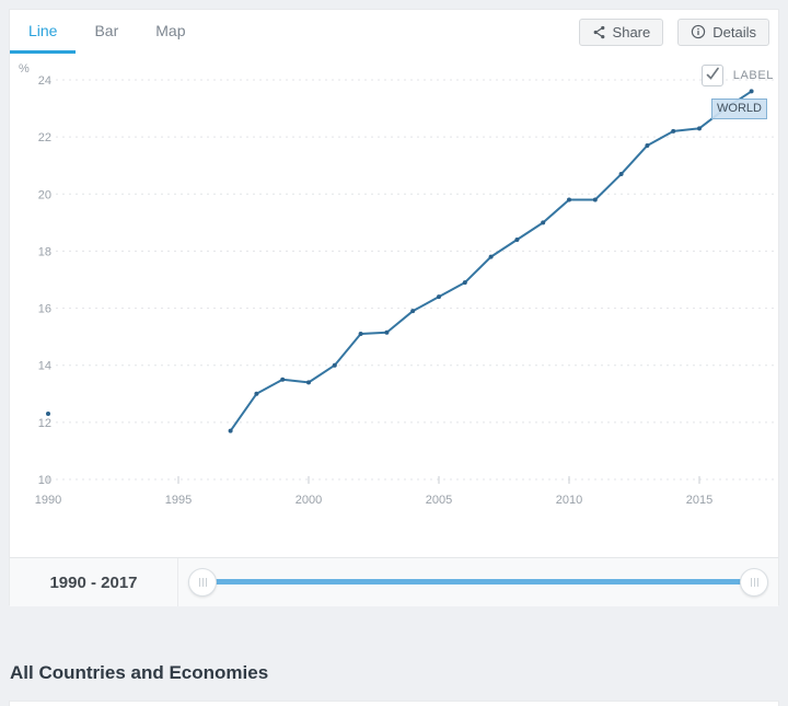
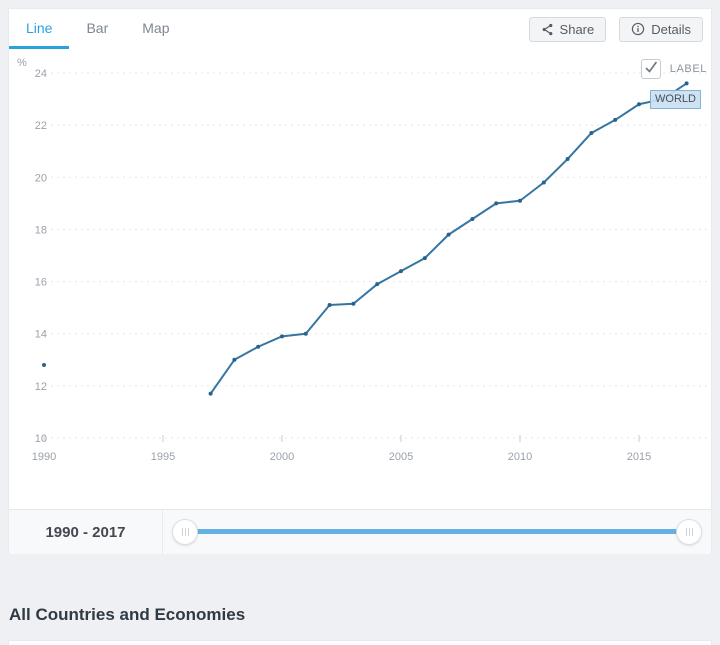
1990: 12.3 -> 12.8
2000: 13.4 -> 13.9
2010: 19.8 -> 19.1
2015: 22.3 -> 22.8
